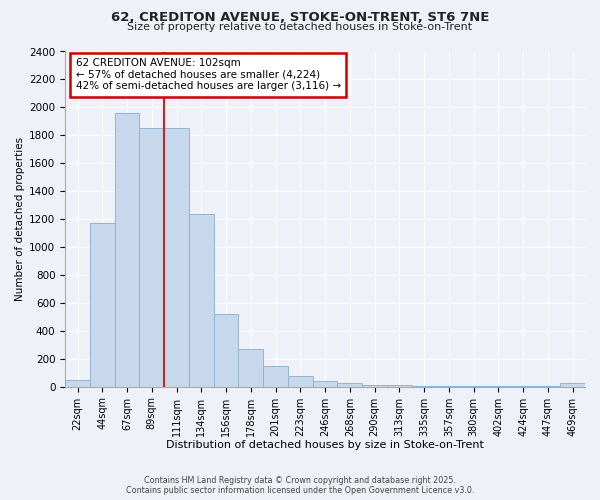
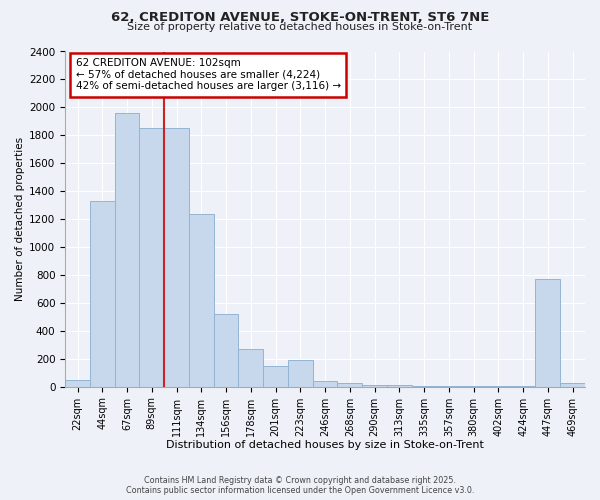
44sqm: 1170 -> 1330
223sqm: 80 -> 190
447sqm: 0 -> 770
